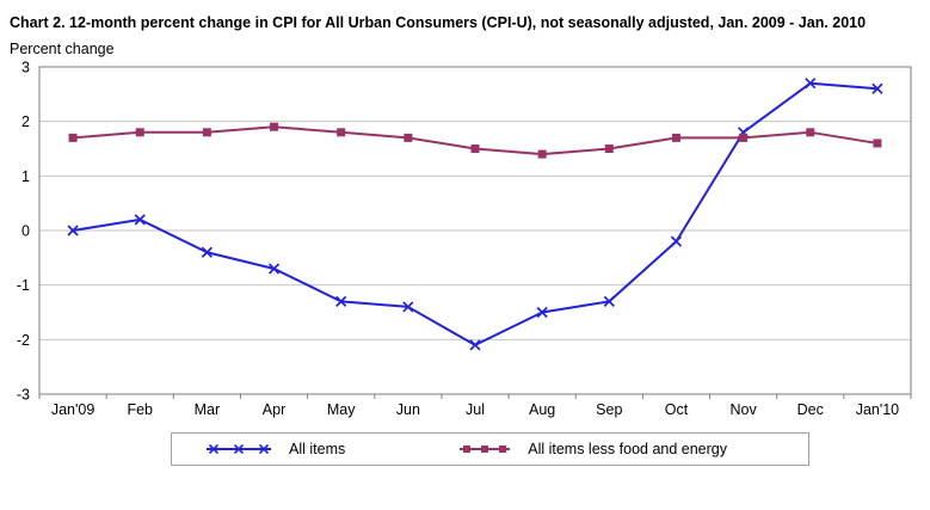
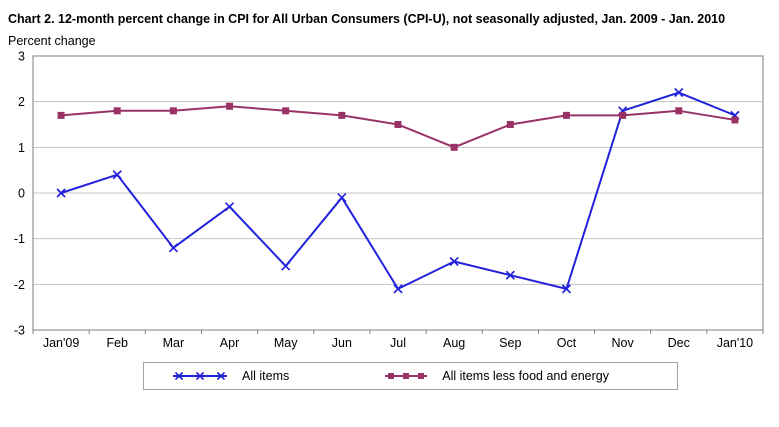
All items/Feb: 0.2 -> 0.4
All items/Mar: -0.4 -> -1.2
All items/Apr: -0.7 -> -0.3
All items/May: -1.3 -> -1.6
All items/Jun: -1.4 -> -0.1
All items less food and energy/Aug: 1.4 -> 1.0
All items/Sep: -1.3 -> -1.8
All items/Oct: -0.2 -> -2.1
All items/Dec: 2.7 -> 2.2
All items/Jan'10: 2.6 -> 1.7
